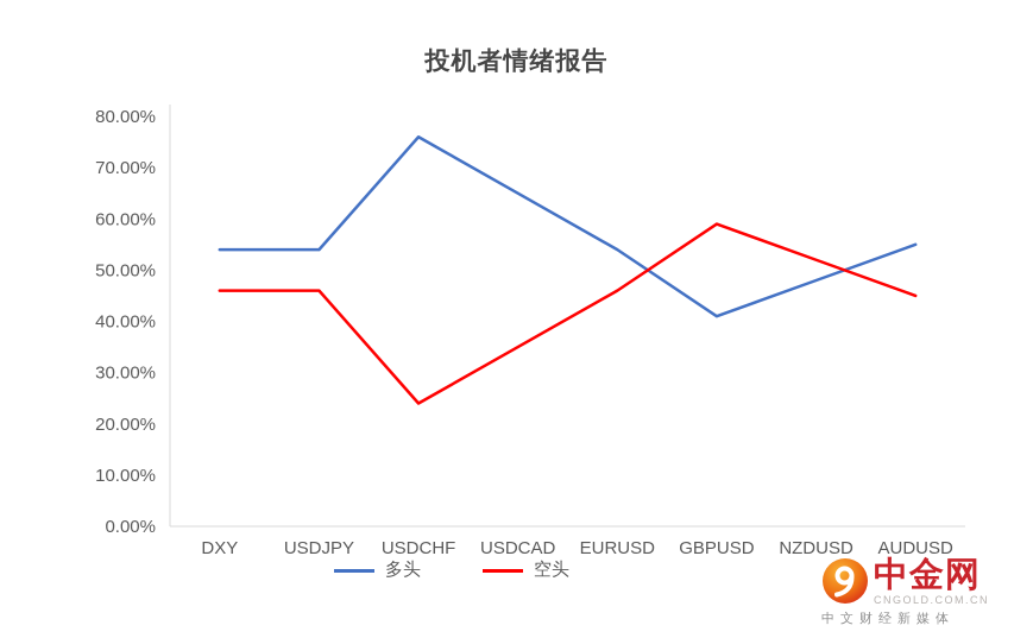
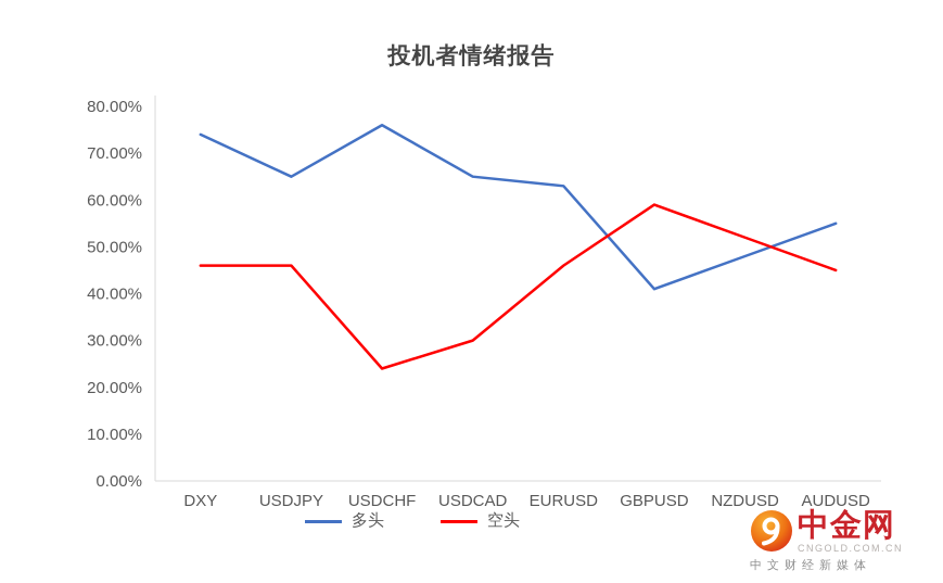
多头/DXY: 54% -> 74%
多头/USDJPY: 54% -> 65%
空头/USDCAD: 35% -> 30%
多头/EURUSD: 54% -> 63%
